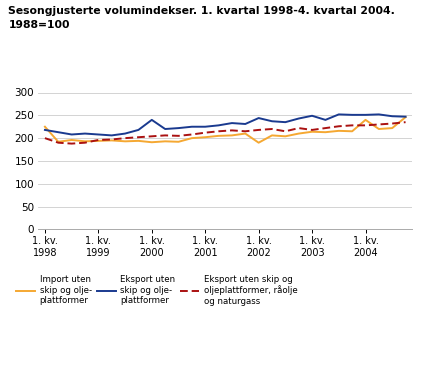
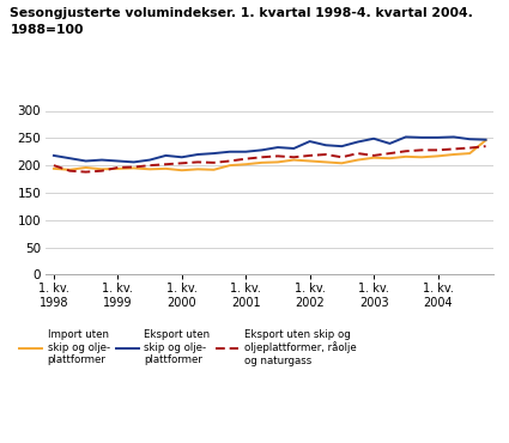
Import uten skip og olje- plattformer/1. kv. 1998: 225 -> 194
Eksport uten skip og olje- plattformer/1. kv. 2000: 240 -> 215
Import uten skip og olje- plattformer/1. kv. 2002: 190 -> 208
Import uten skip og olje- plattformer/1. kv. 2004: 240 -> 217
